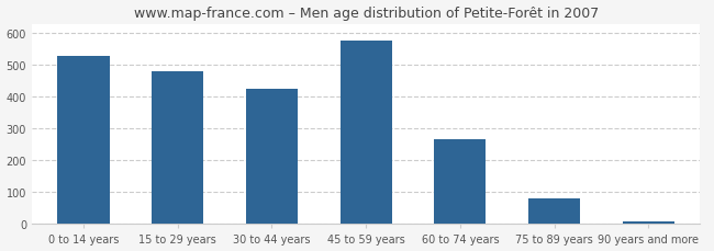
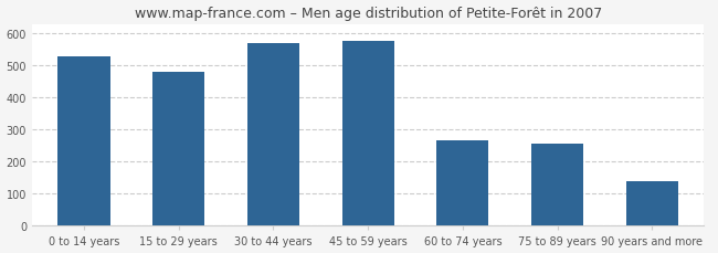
30 to 44 years: 425 -> 570
75 to 89 years: 82 -> 255
90 years and more: 8 -> 140
